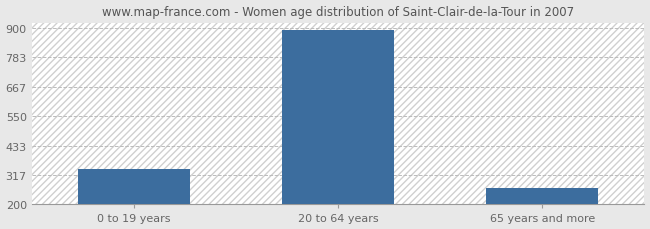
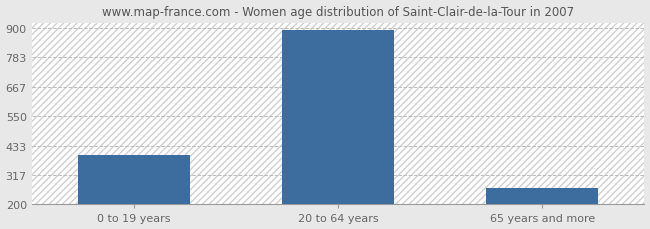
0 to 19 years: 340 -> 395
